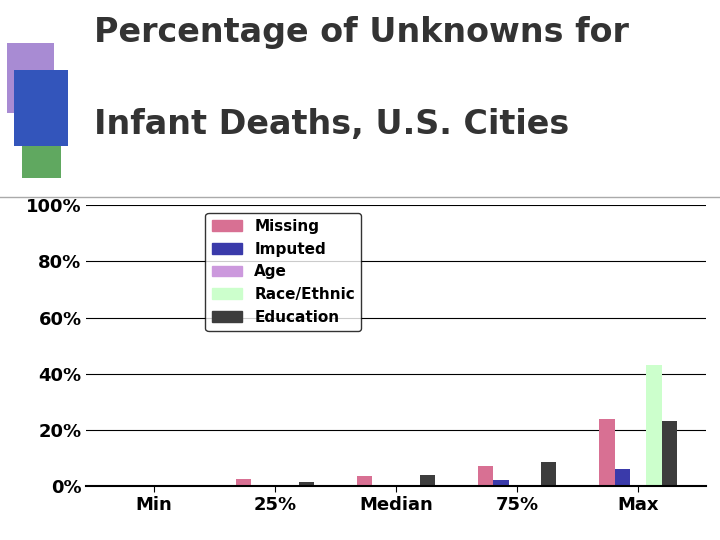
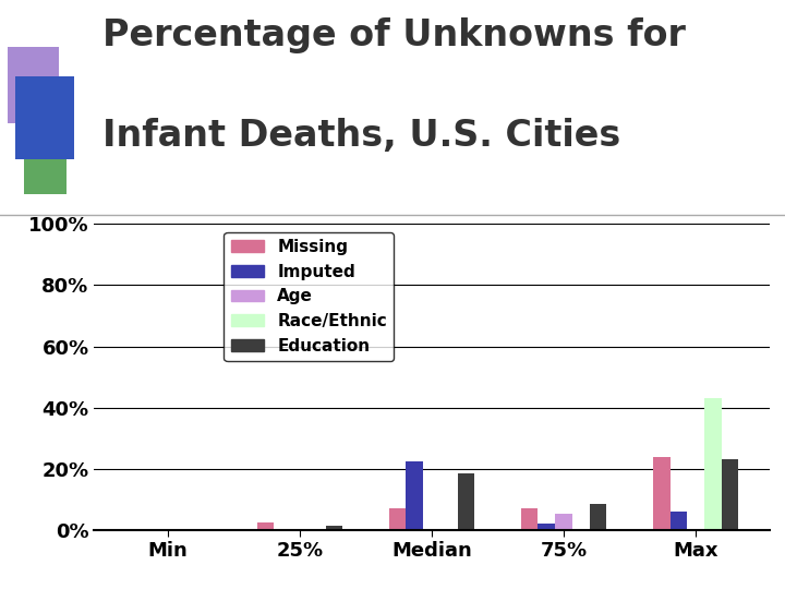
Missing/Median: 3.5% -> 7.0%
Imputed/Median: 0.5% -> 22.5%
Education/Median: 4.0% -> 18.5%
Age/75%: 0.5% -> 5.5%
